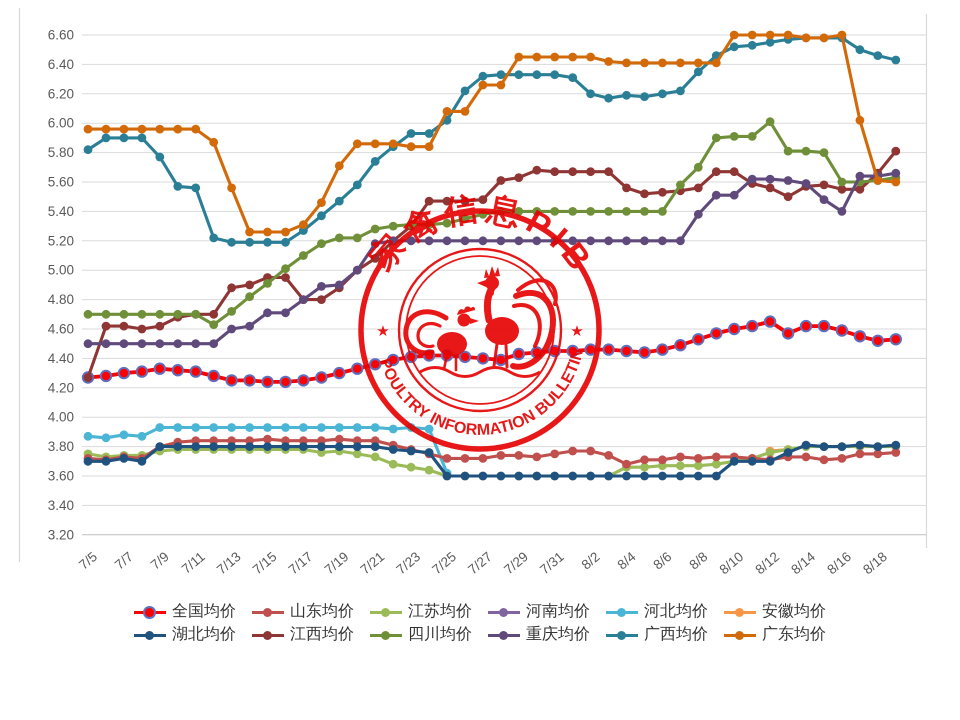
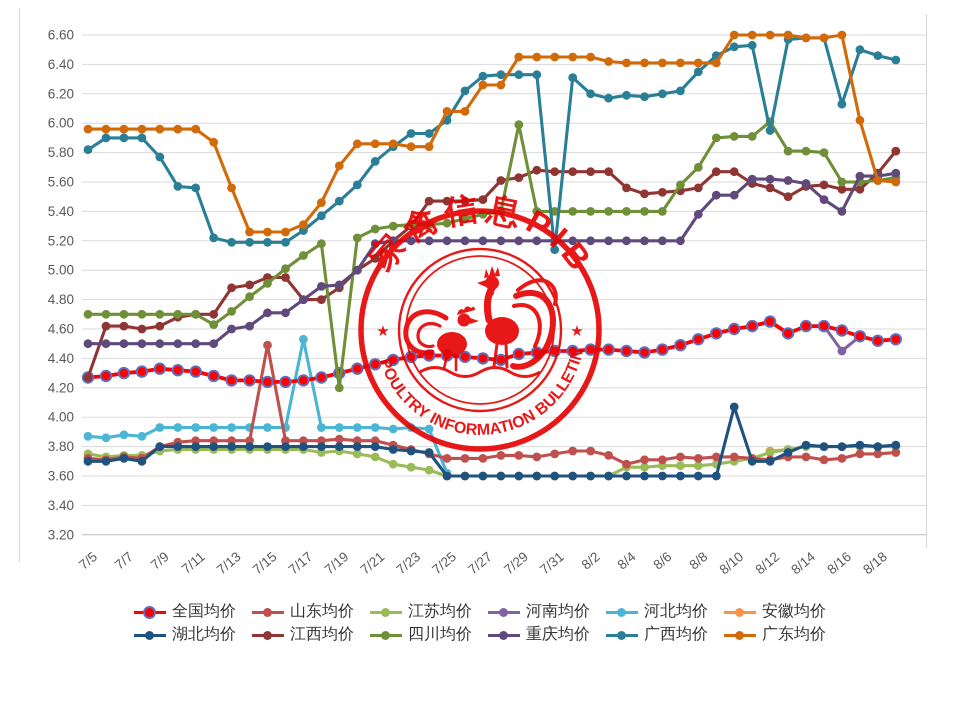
山东均价/7/15: 3.85 -> 4.49
河北均价/7/17: 3.93 -> 4.53
四川均价/7/19: 5.22 -> 4.20
四川均价/7/29: 5.40 -> 5.99
广西均价/7/31: 6.33 -> 5.14
湖北均价/8/10: 3.70 -> 4.07
广西均价/8/12: 6.55 -> 5.95
河南均价/8/16: 4.59 -> 4.45
广西均价/8/16: 6.58 -> 6.13
